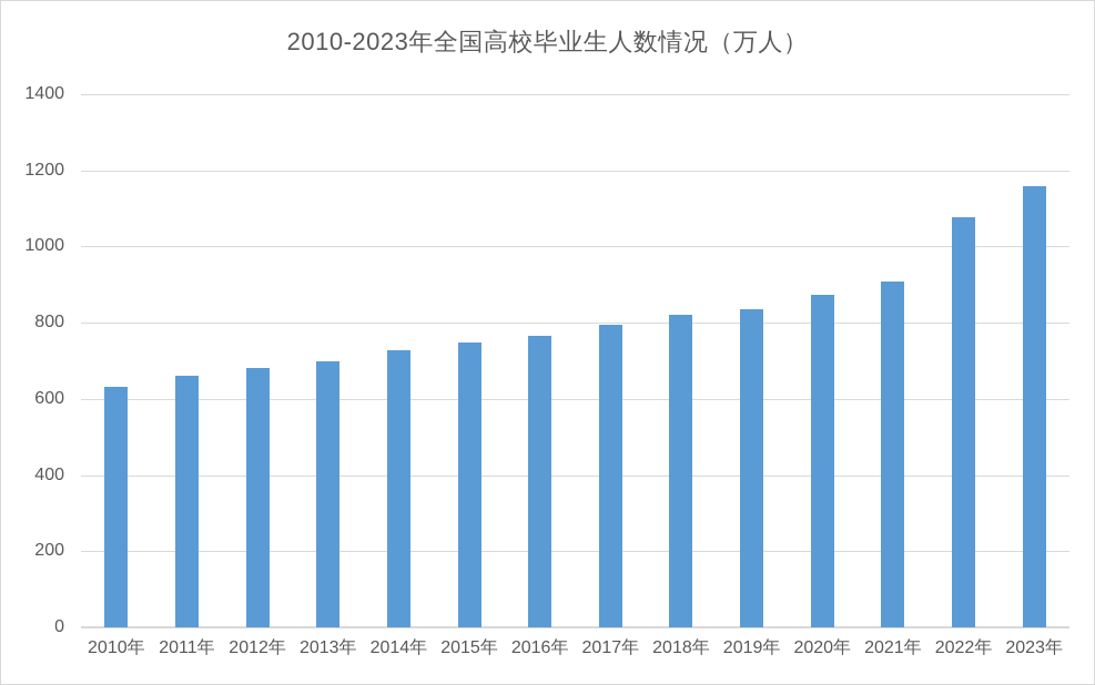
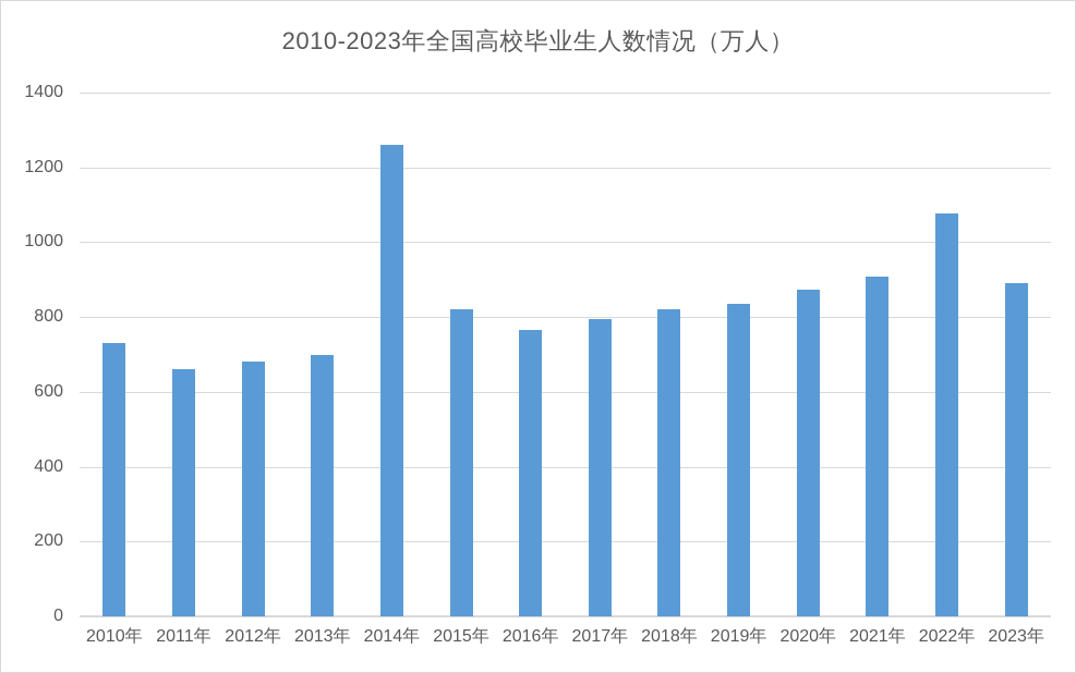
2010年: 630 -> 730
2014年: 730 -> 1260
2015年: 750 -> 820
2023年: 1160 -> 890
